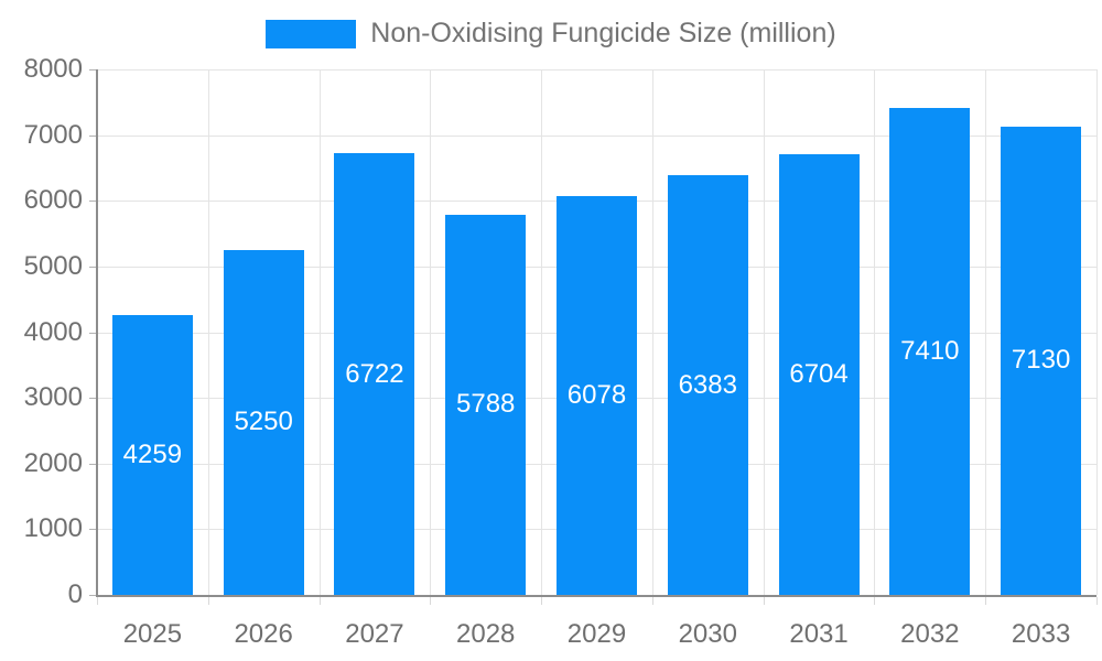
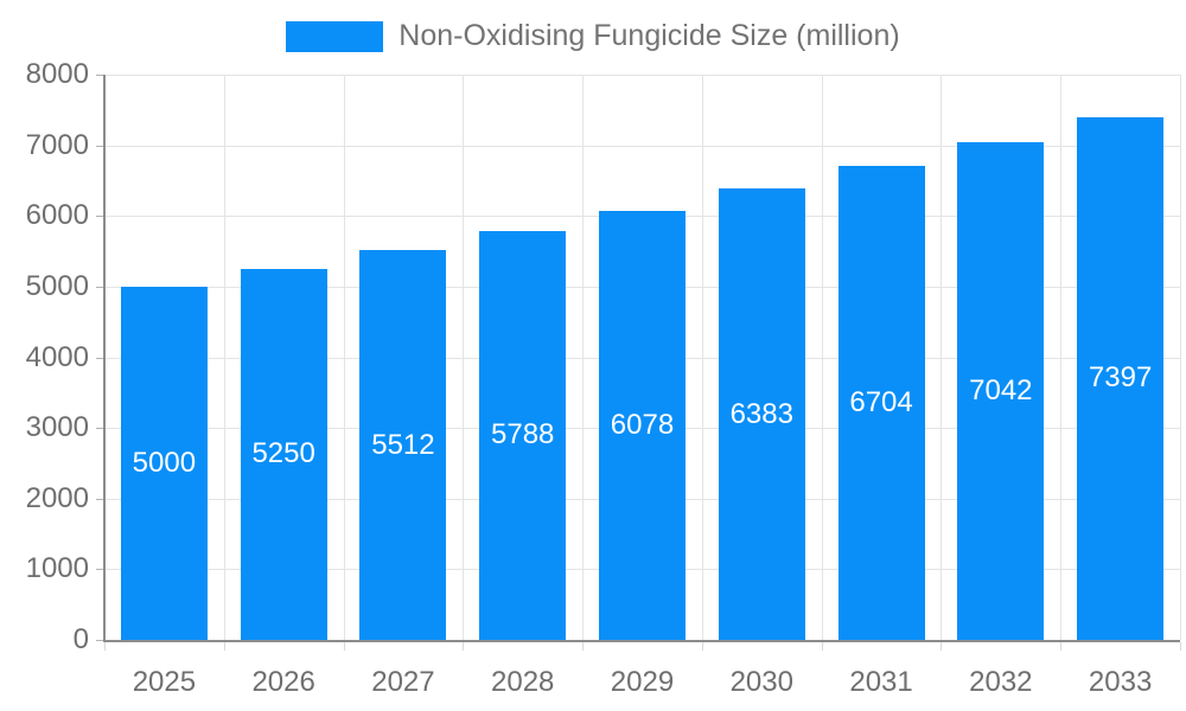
2025: 4259 -> 5000
2027: 6722 -> 5512
2032: 7410 -> 7042
2033: 7130 -> 7397
